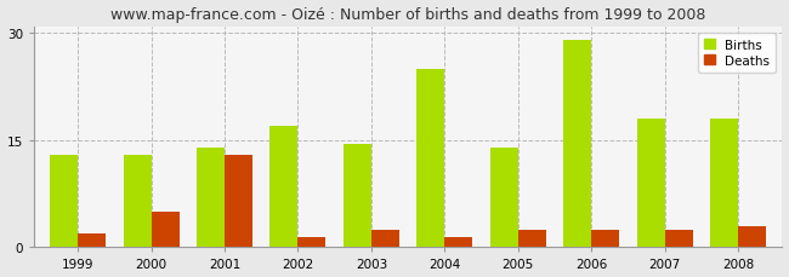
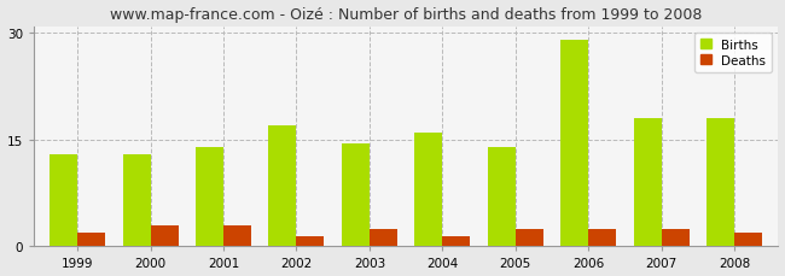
Deaths/2000: 5.0 -> 3.0
Deaths/2001: 13.0 -> 3.0
Births/2004: 25.0 -> 16.0
Deaths/2008: 3.0 -> 2.0
